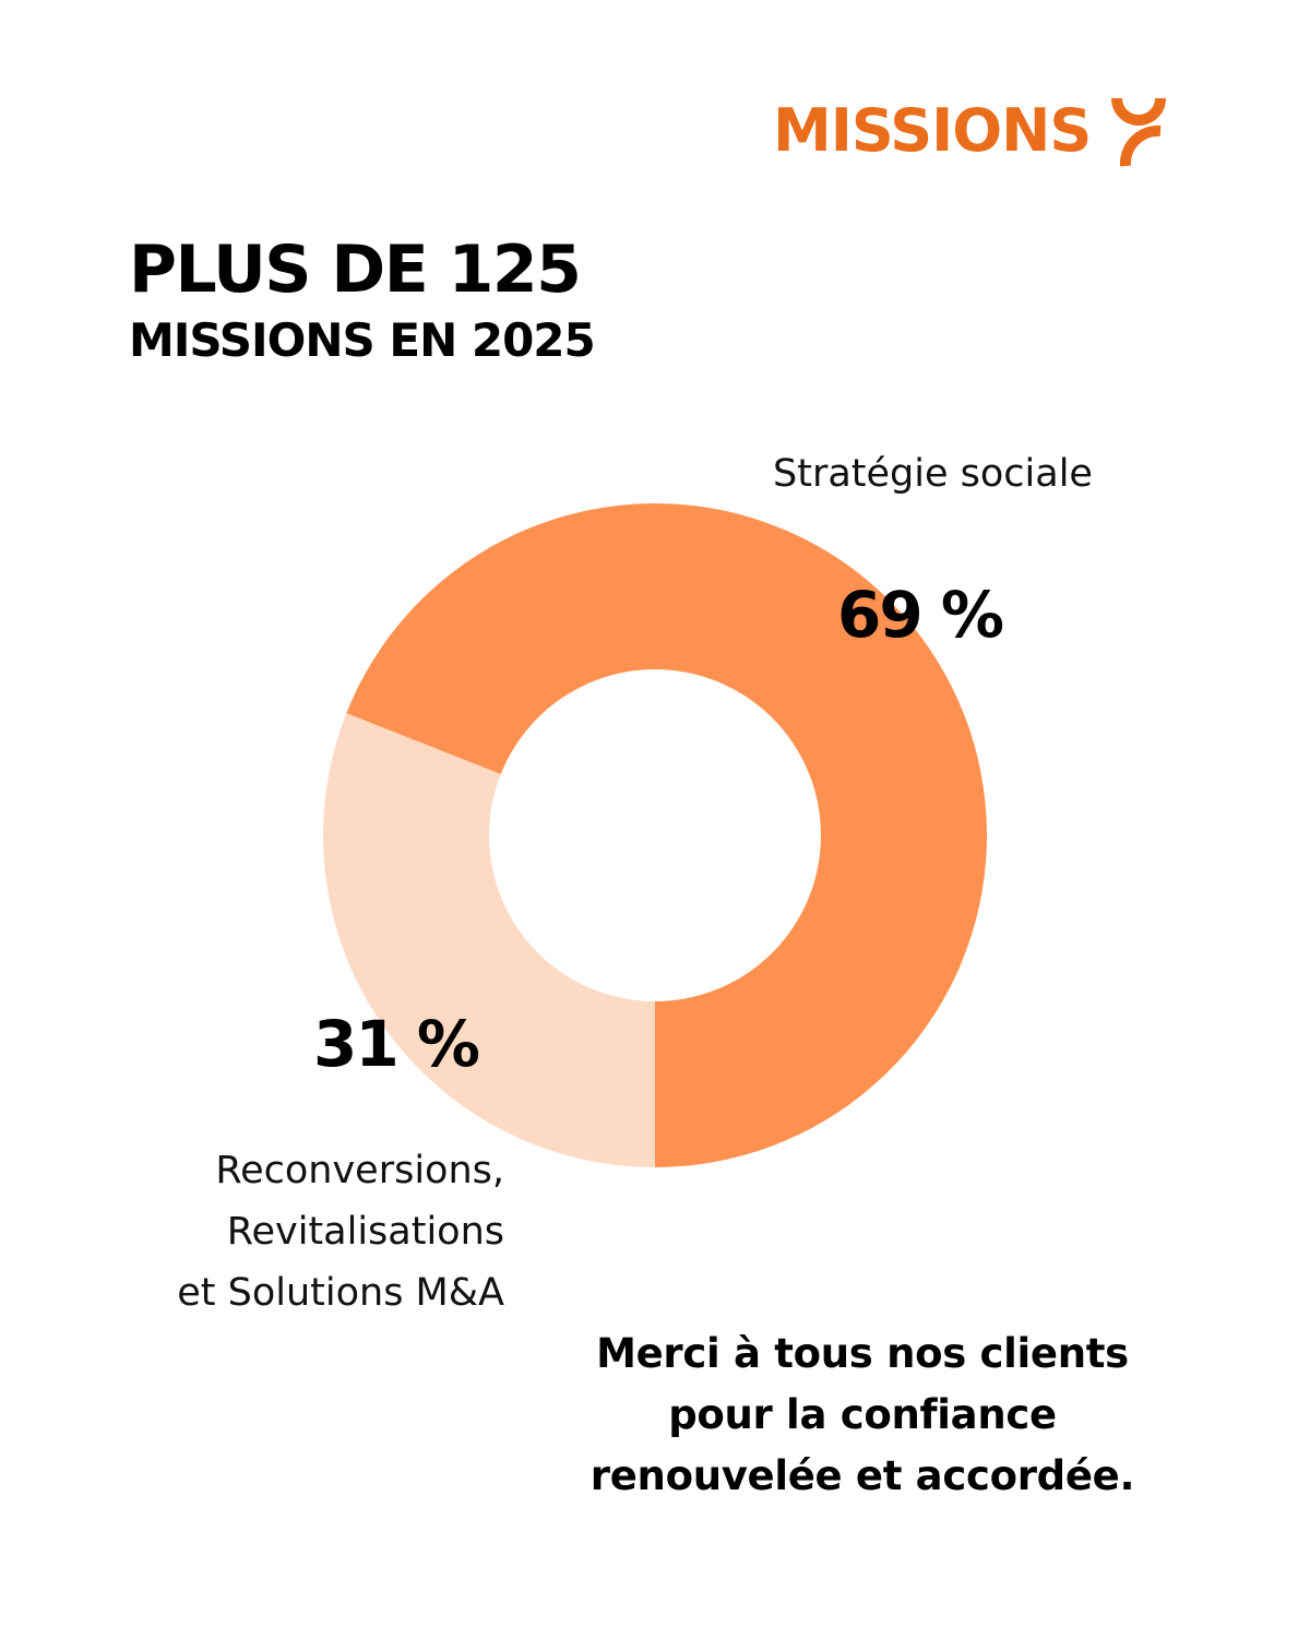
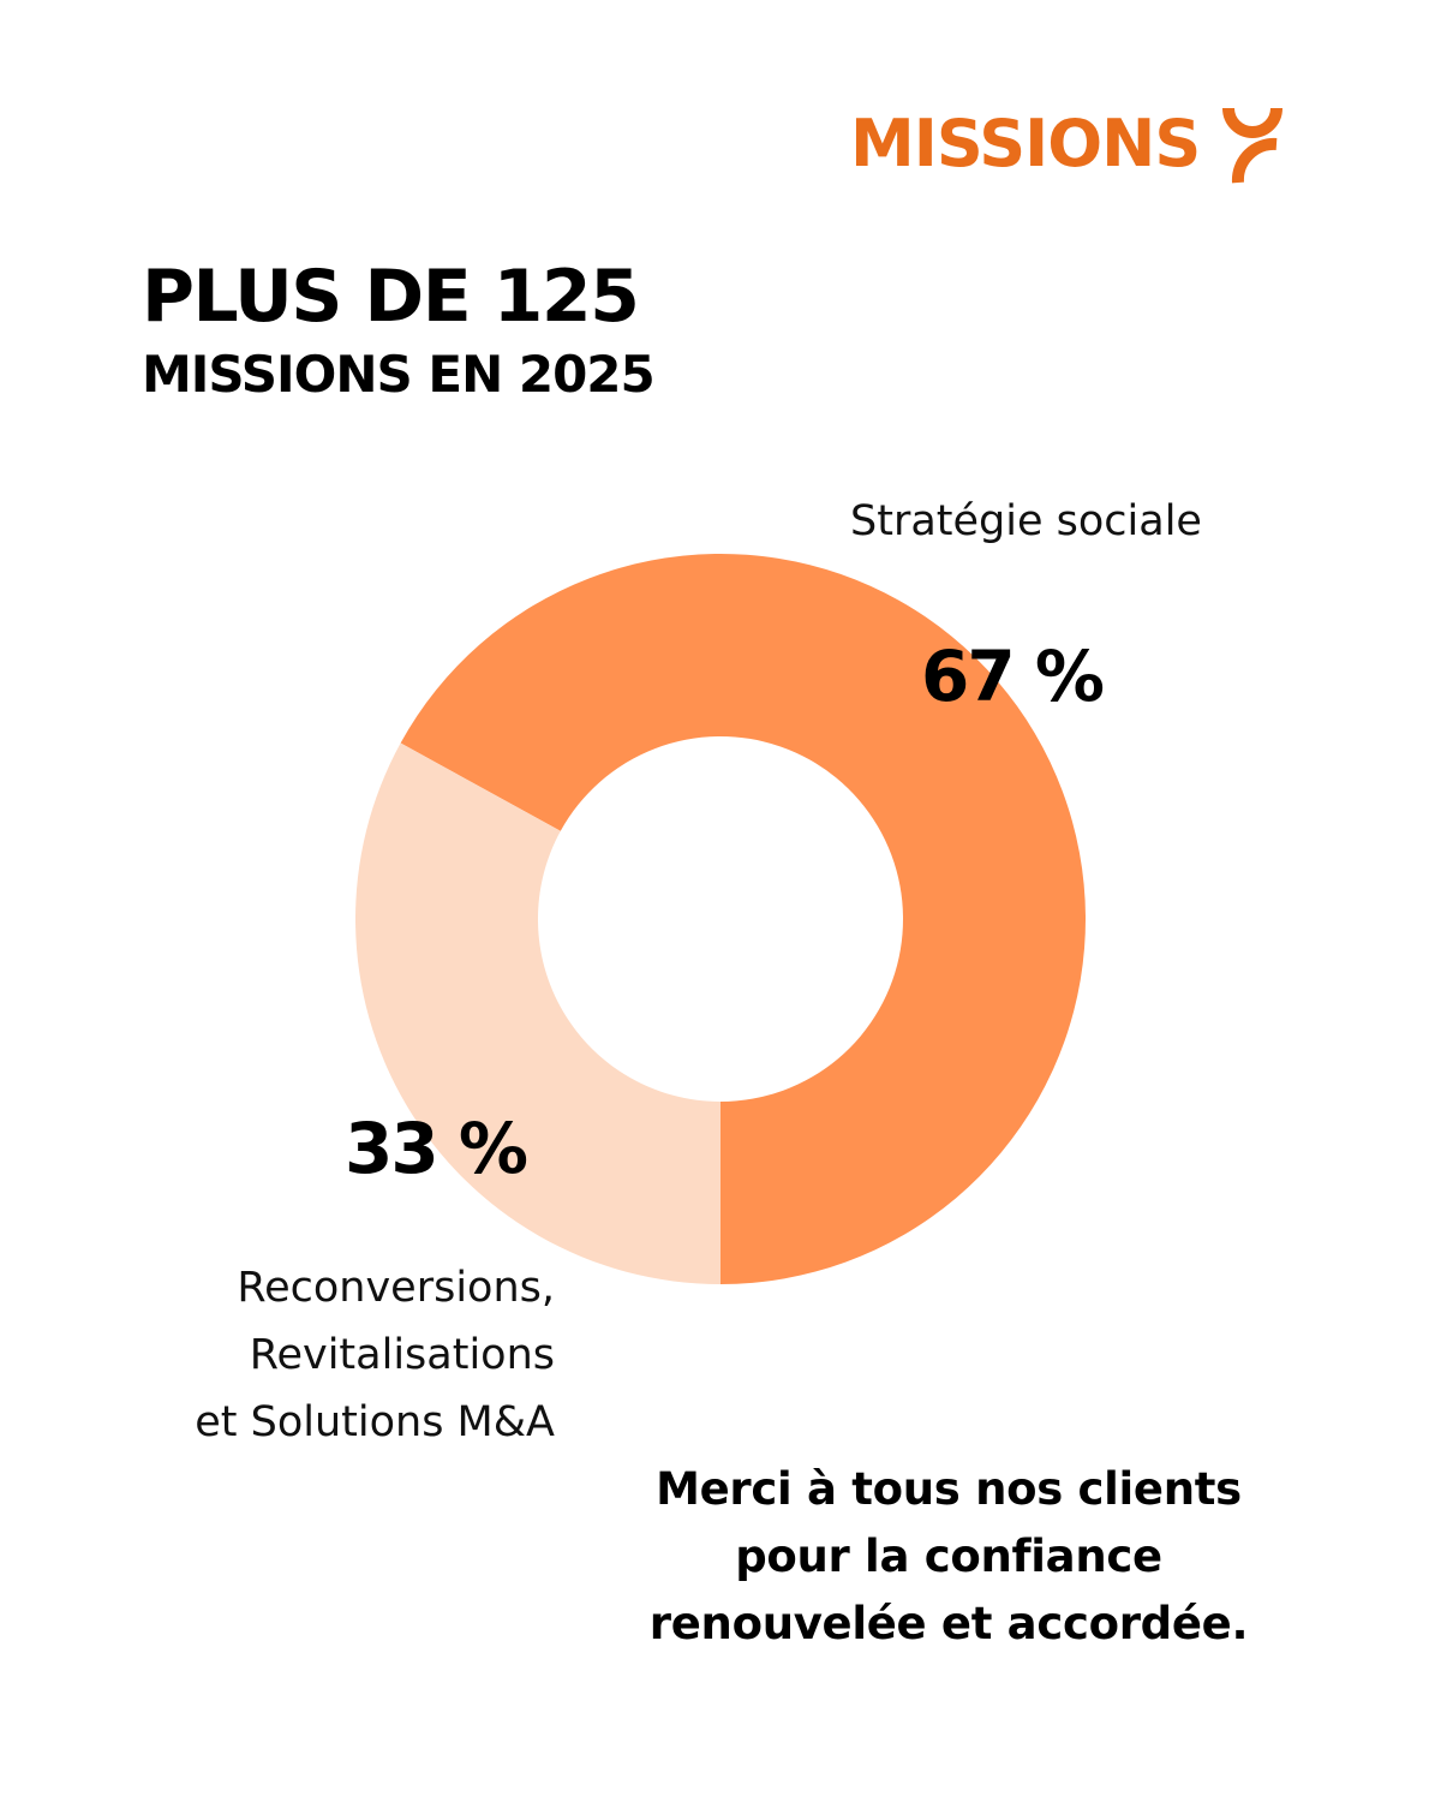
Stratégie sociale: 69 -> 67
Reconversions, Revitalisations et Solutions M&A: 31 -> 33
